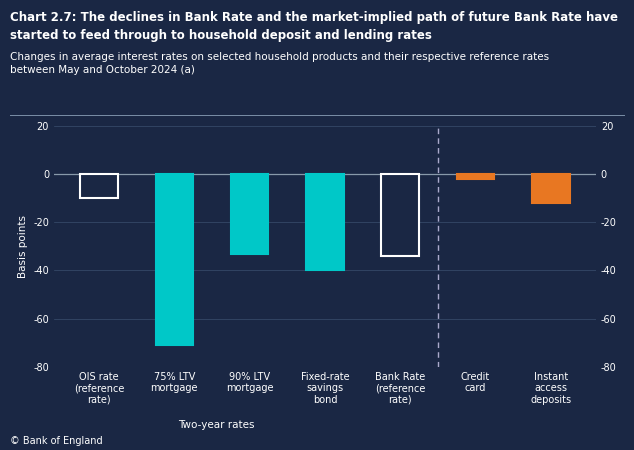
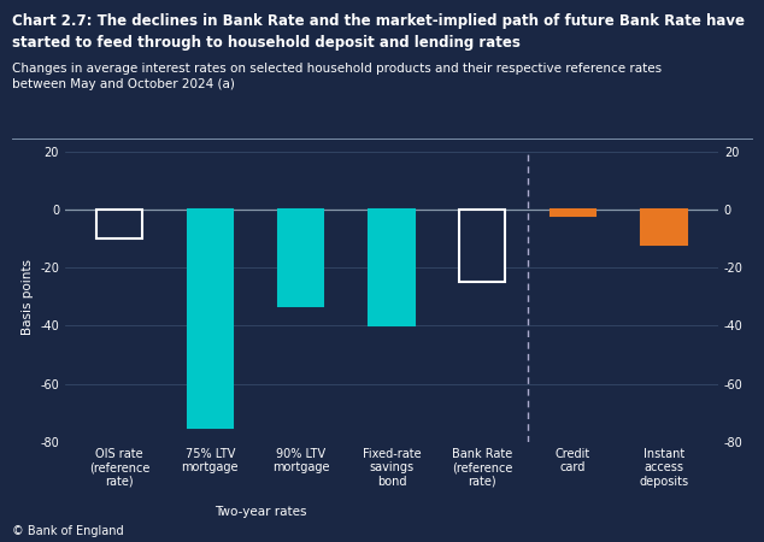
75% LTV mortgage: -71 -> -75
Bank Rate (reference rate): -34 -> -25
